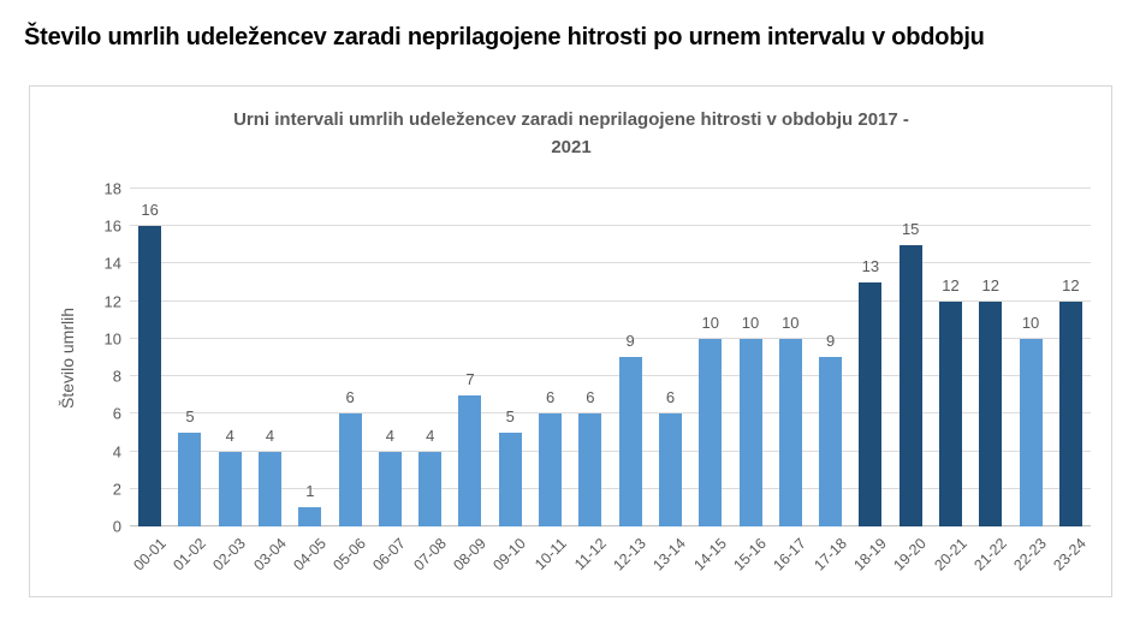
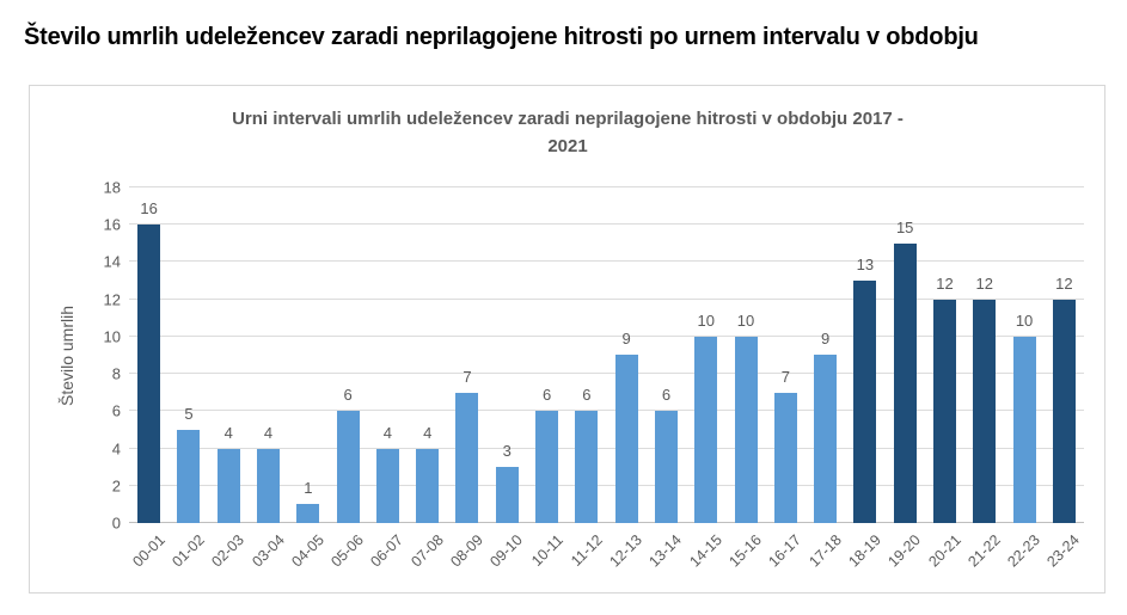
09-10: 5 -> 3
16-17: 10 -> 7
